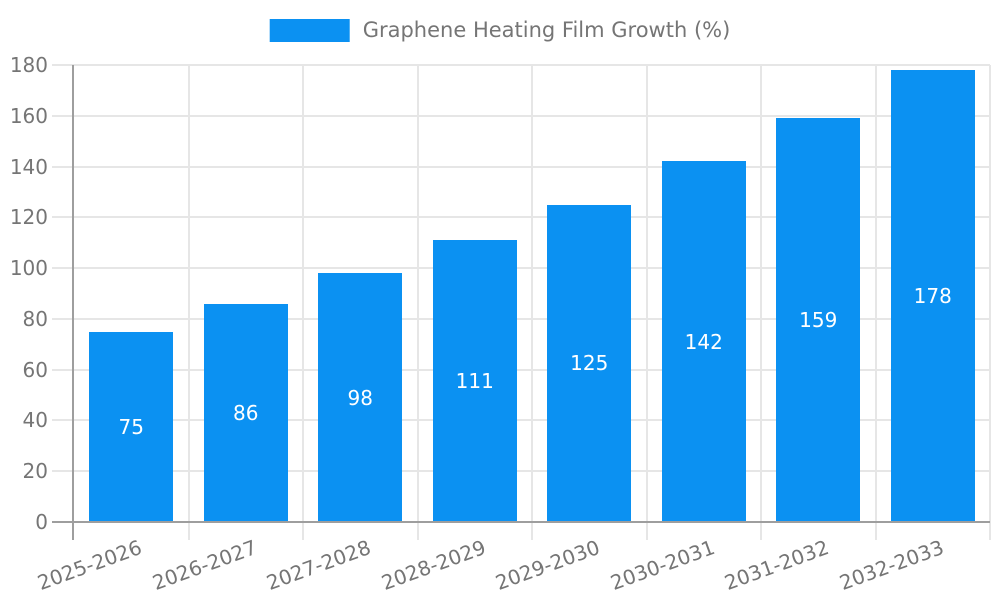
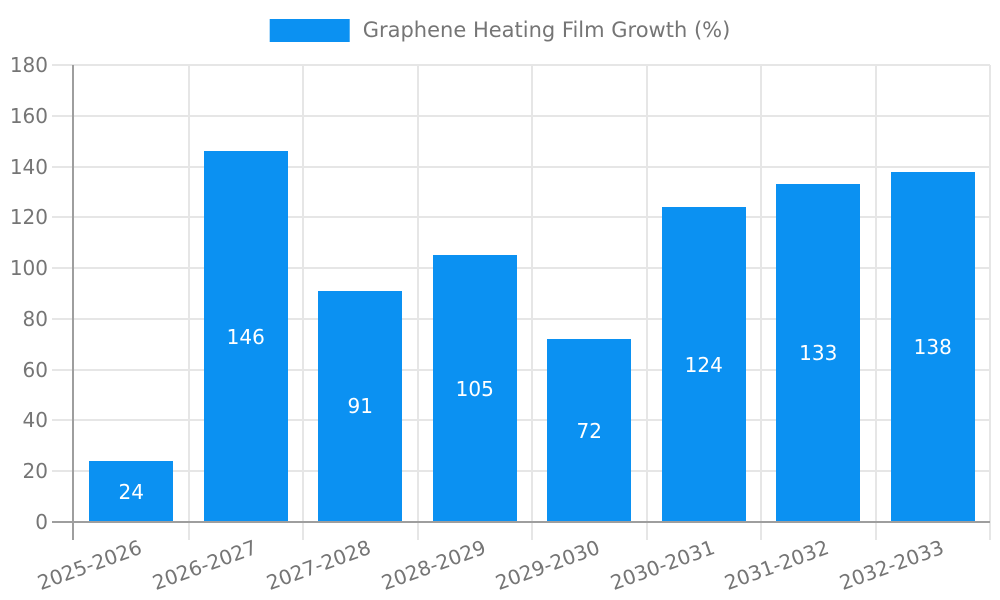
2025-2026: 75 -> 24
2026-2027: 86 -> 146
2027-2028: 98 -> 91
2028-2029: 111 -> 105
2029-2030: 125 -> 72
2030-2031: 142 -> 124
2031-2032: 159 -> 133
2032-2033: 178 -> 138
